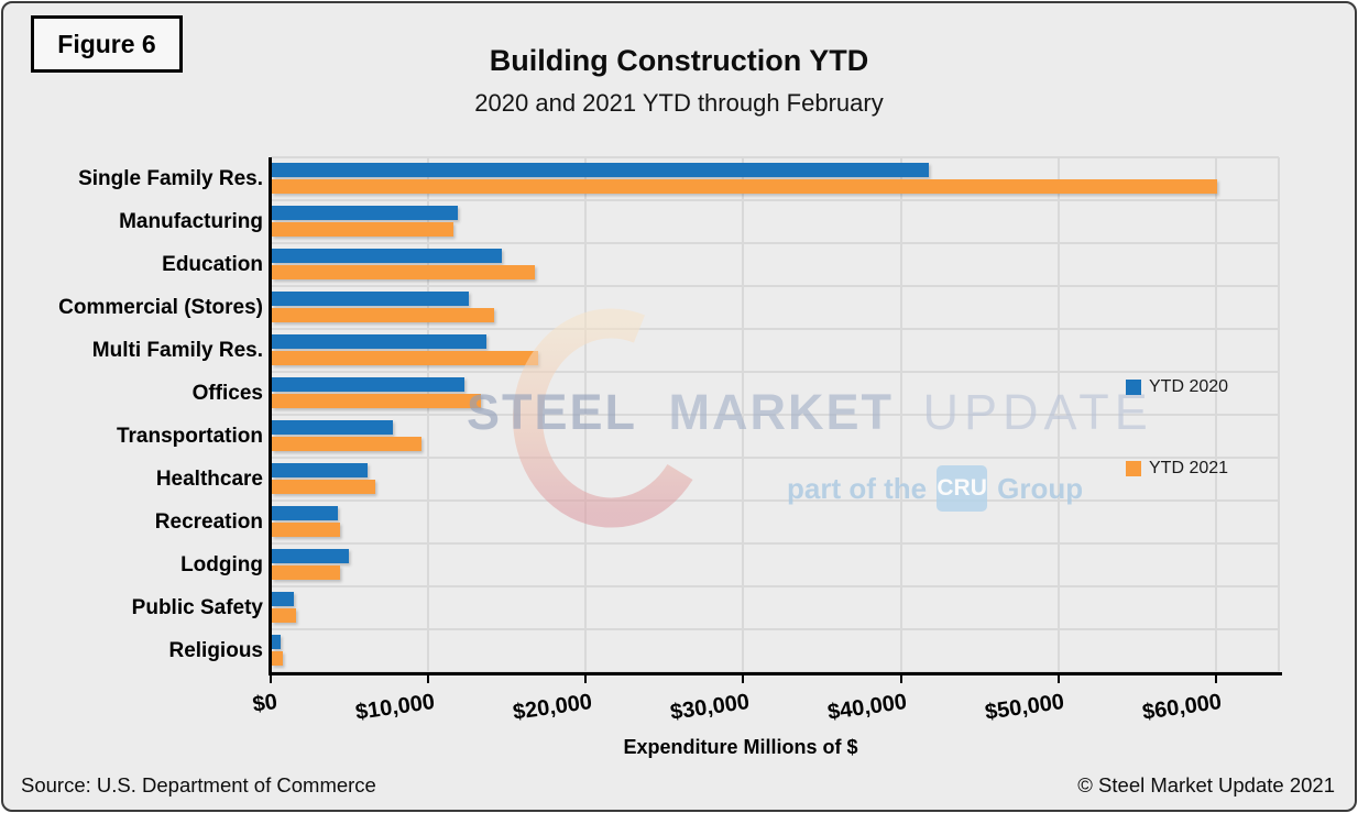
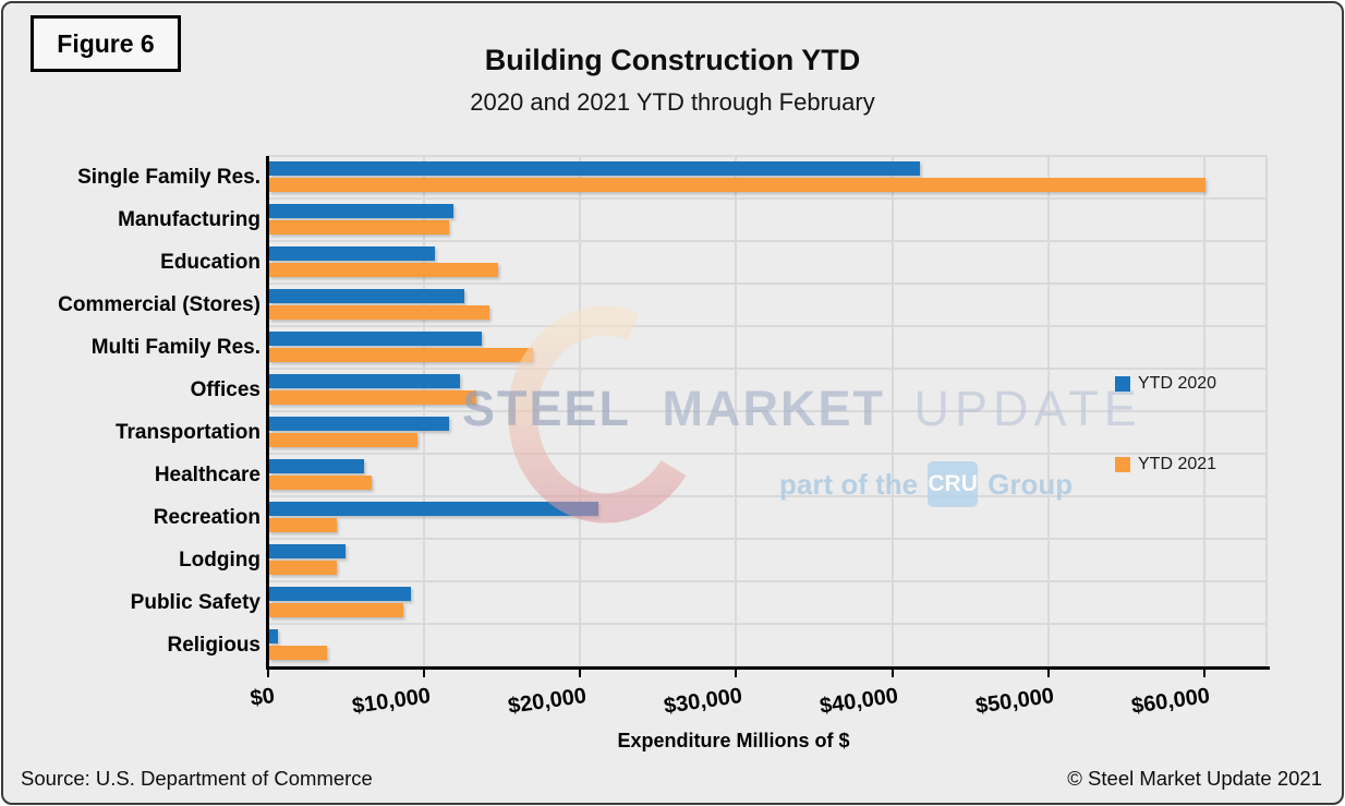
YTD 2020/Education: $14600 -> $10600
YTD 2021/Education: $16700 -> $14700
YTD 2020/Transportation: $7700 -> $11500
YTD 2020/Recreation: $4200 -> $21100
YTD 2020/Public Safety: $1400 -> $9100
YTD 2021/Public Safety: $1600 -> $8600
YTD 2021/Religious: $700 -> $3700
